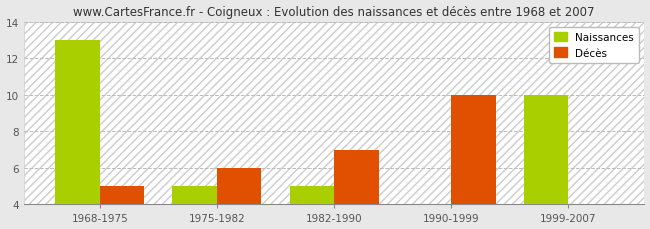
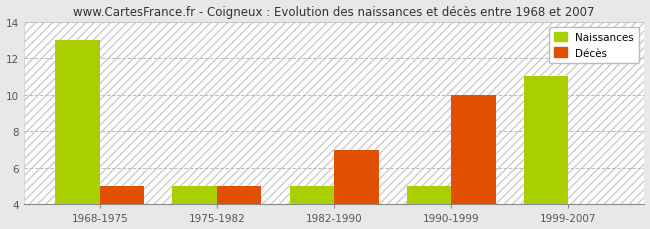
Décès/1975-1982: 6 -> 5
Naissances/1990-1999: 4 -> 5
Naissances/1999-2007: 10 -> 11
